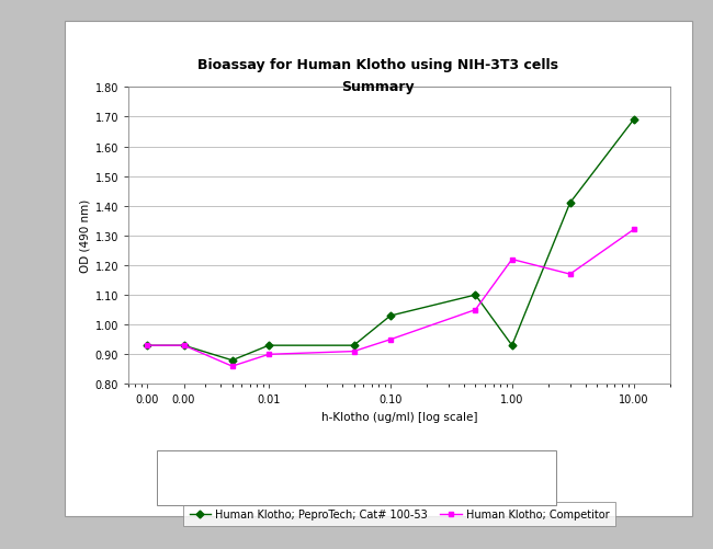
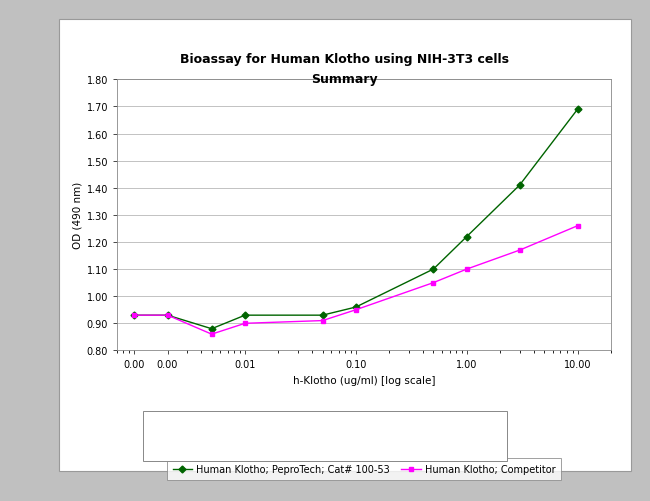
Human Klotho; PeproTech; Cat# 100-53/0.10: 1.03 -> 0.96
Human Klotho; PeproTech; Cat# 100-53/1.00: 0.93 -> 1.22
Human Klotho; Competitor/1.00: 1.22 -> 1.10
Human Klotho; Competitor/10.00: 1.32 -> 1.26
